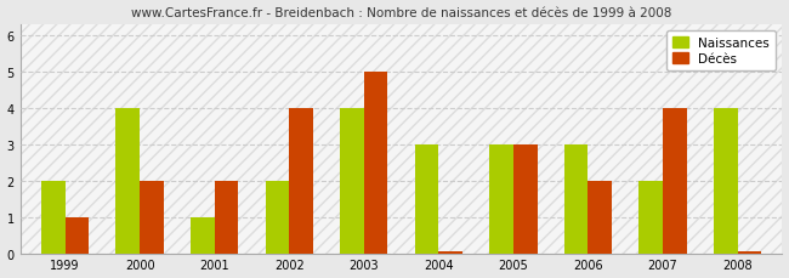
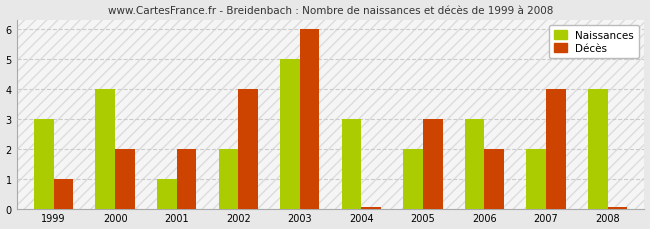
Naissances/1999: 2 -> 3
Naissances/2003: 4 -> 5
Décès/2003: 5.00 -> 6.00
Naissances/2005: 3 -> 2
